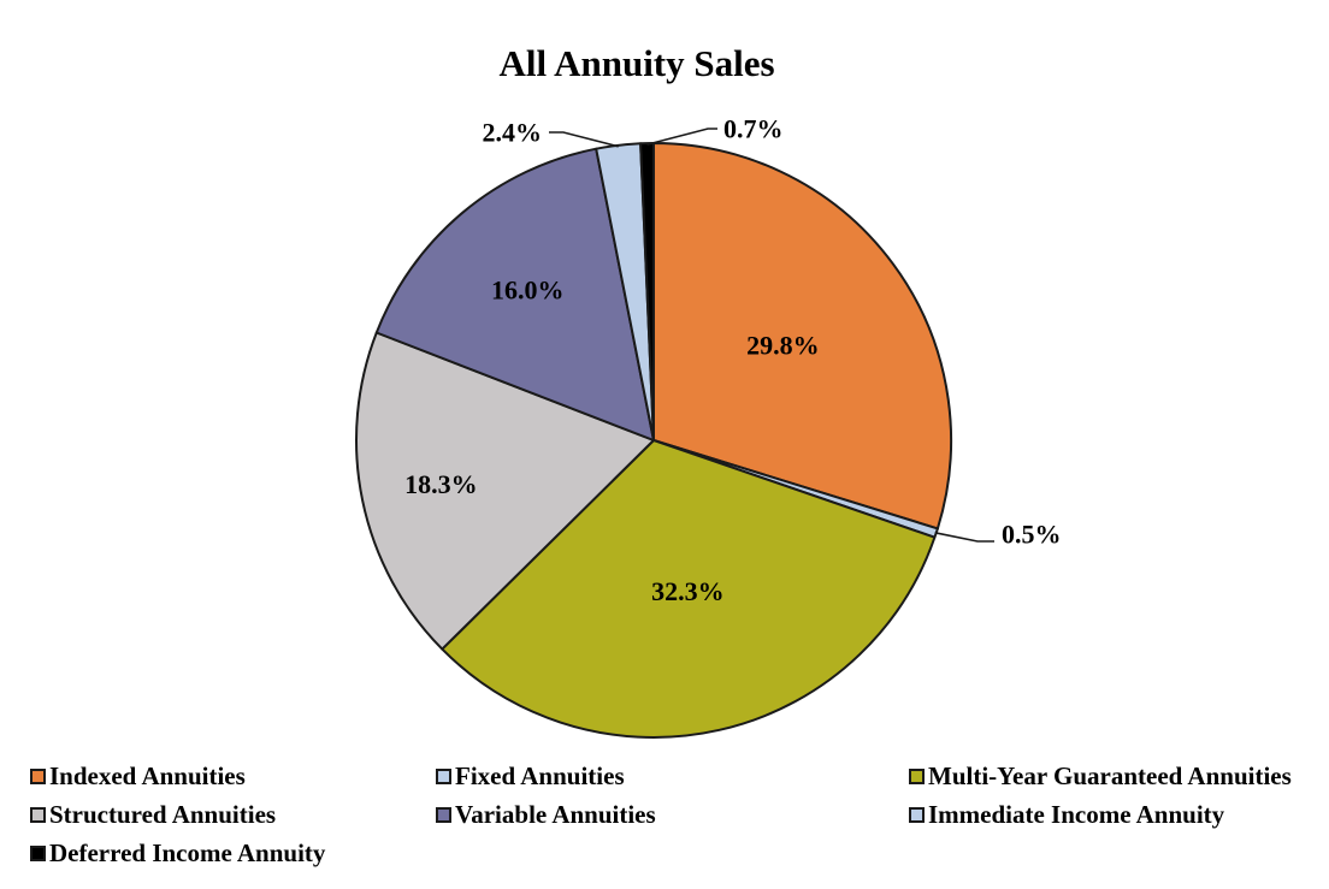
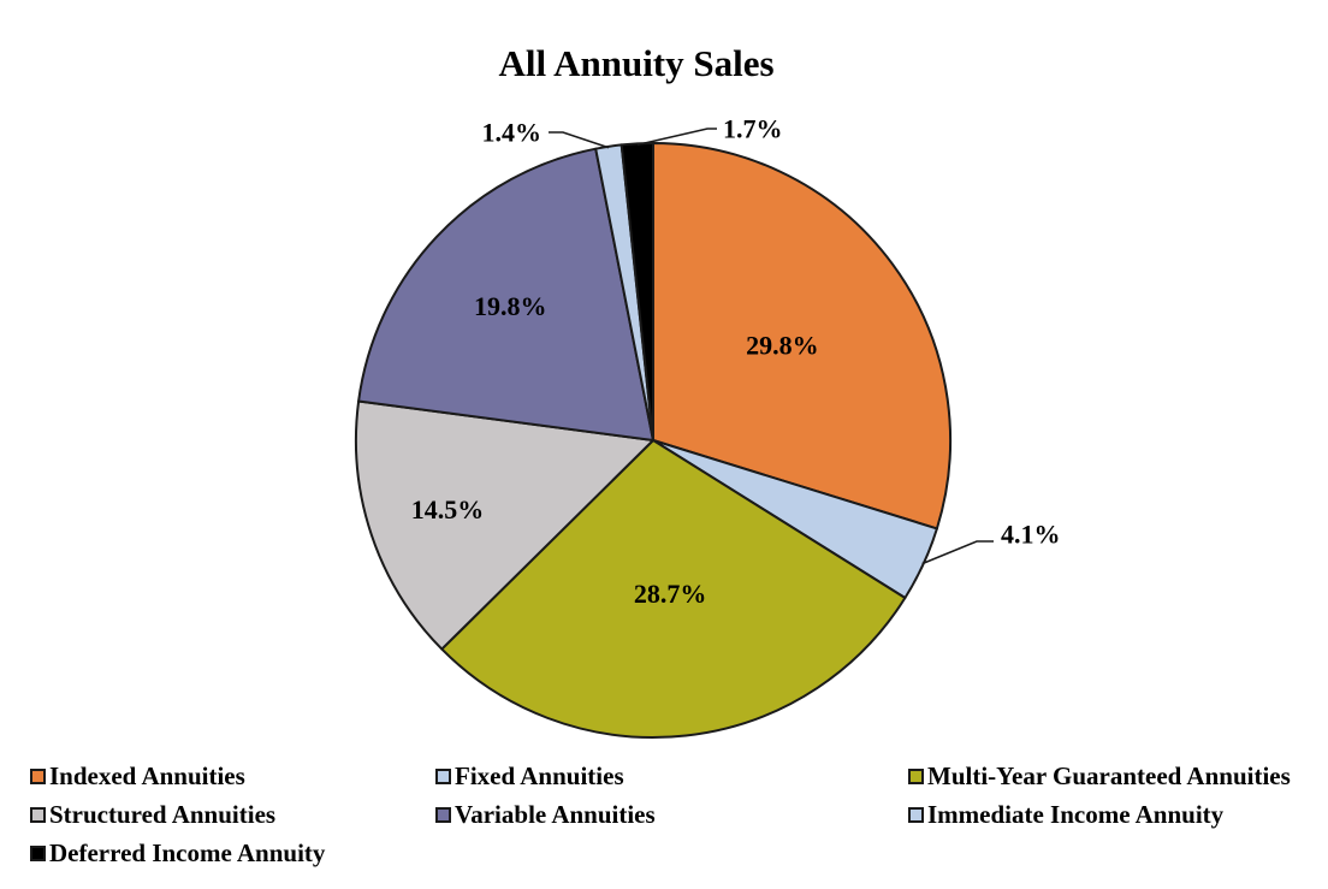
Fixed Annuities: 0.5% -> 4.1%
Multi-Year Guaranteed Annuities: 32.3% -> 28.7%
Structured Annuities: 18.3% -> 14.5%
Variable Annuities: 16.0% -> 19.8%
Immediate Income Annuity: 2.4% -> 1.4%
Deferred Income Annuity: 0.7% -> 1.7%
